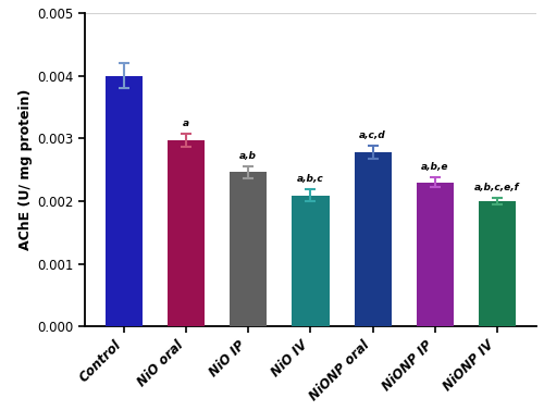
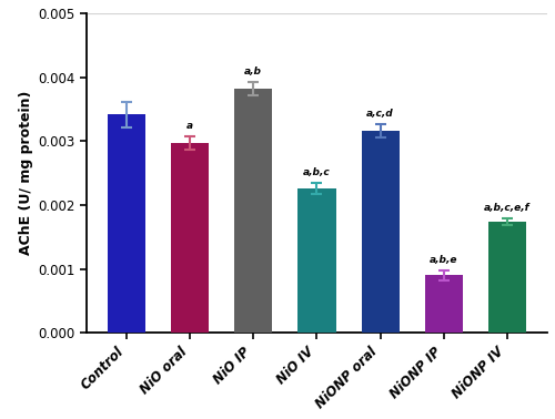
Control: 0.00400 -> 0.00342
NiO IP: 0.00246 -> 0.00382
NiO IV: 0.00209 -> 0.00226
NiONP oral: 0.00278 -> 0.00316
NiONP IP: 0.00230 -> 0.00090
NiONP IV: 0.00200 -> 0.00174
